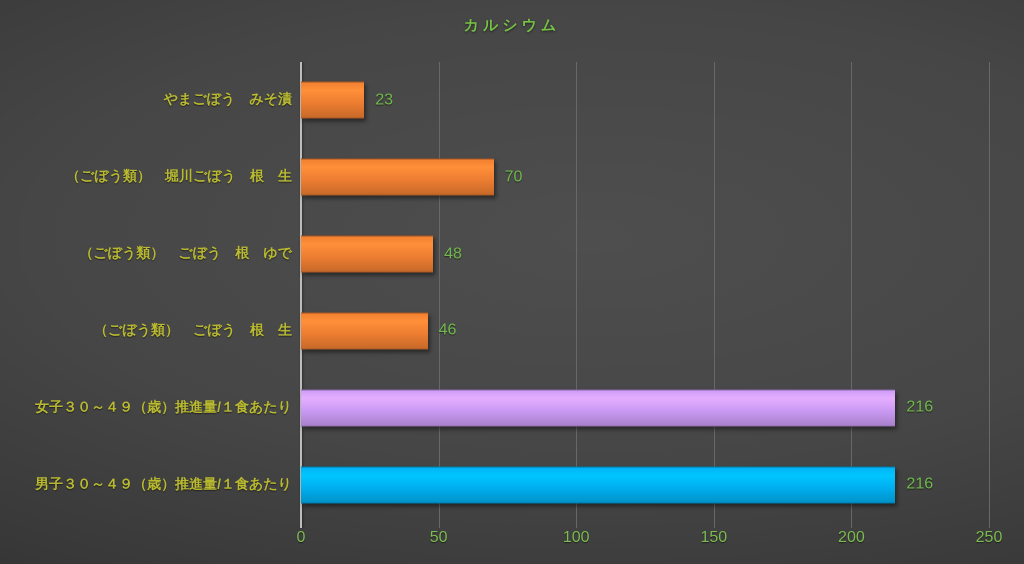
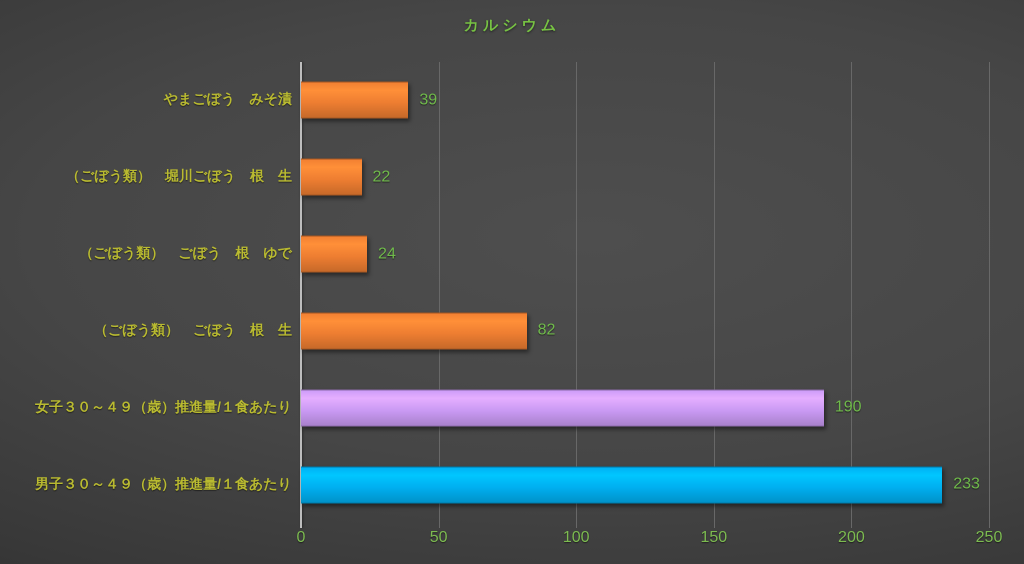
やまごぼう みそ漬: 23 -> 39
（ごぼう類） 堀川ごぼう 根 生: 70 -> 22
（ごぼう類） ごぼう 根 ゆで: 48 -> 24
（ごぼう類） ごぼう 根 生: 46 -> 82
女子３０～４９（歳）推進量/１食あたり: 216 -> 190
男子３０～４９（歳）推進量/１食あたり: 216 -> 233
